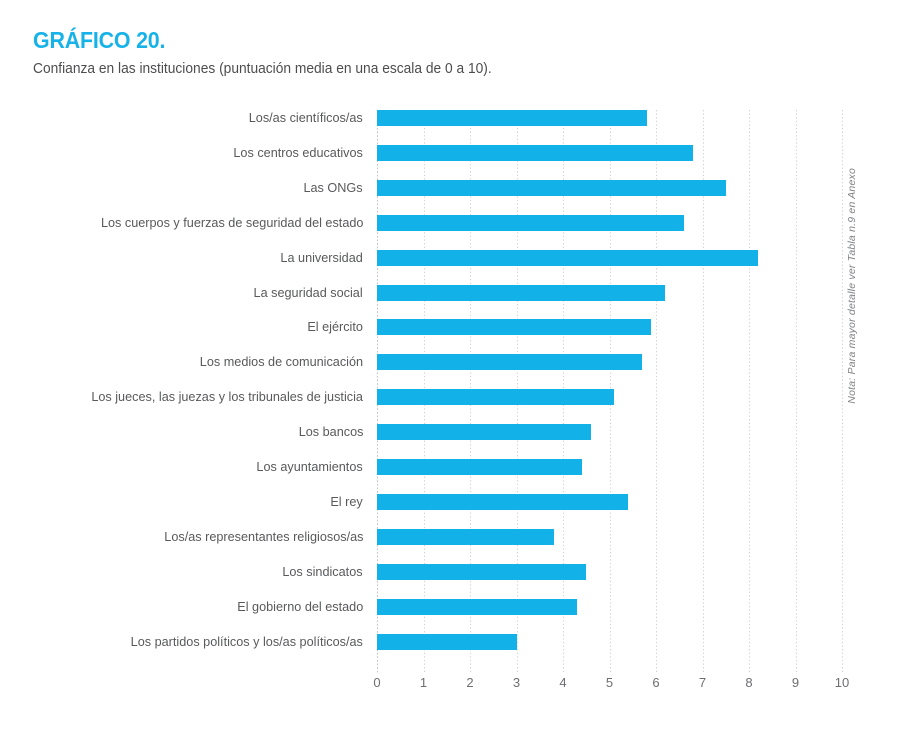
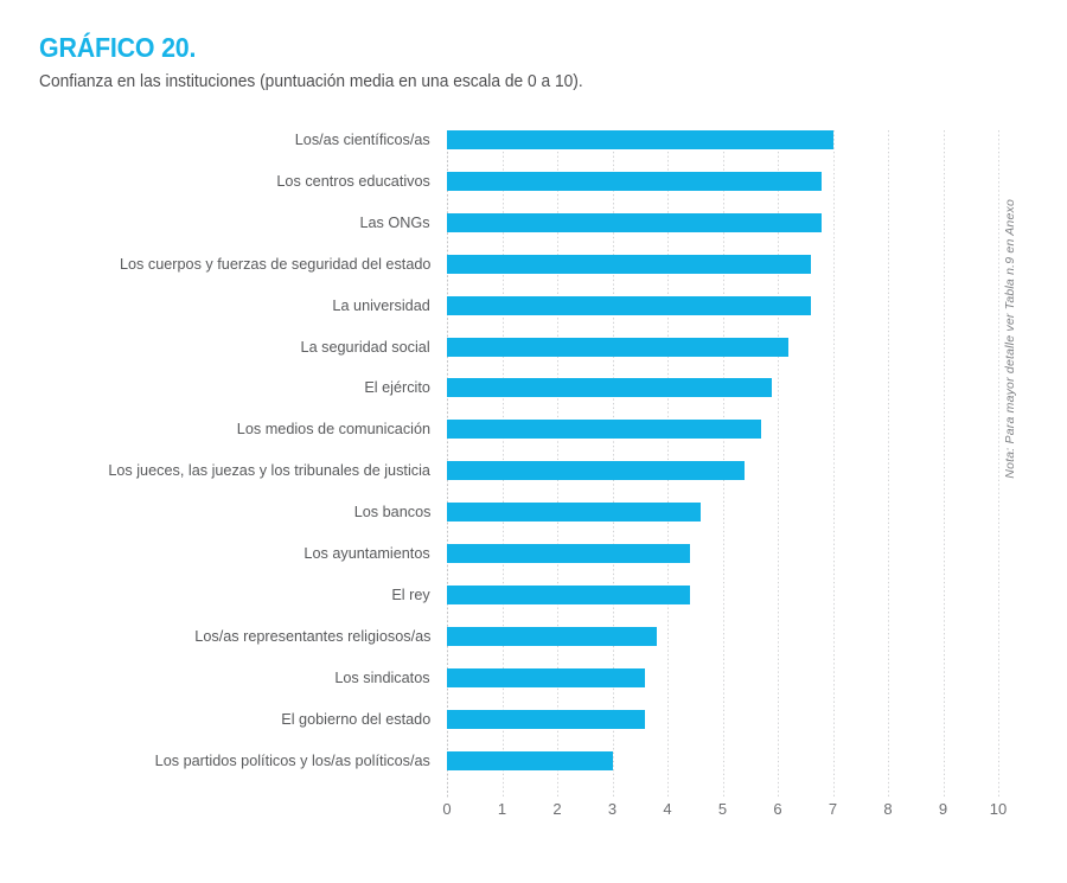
Los/as científicos/as: 5.8 -> 7.0
Las ONGs: 7.5 -> 6.8
La universidad: 8.2 -> 6.6
Los jueces, las juezas y los tribunales de justicia: 5.1 -> 5.4
El rey: 5.4 -> 4.4
Los sindicatos: 4.5 -> 3.6
El gobierno del estado: 4.3 -> 3.6
